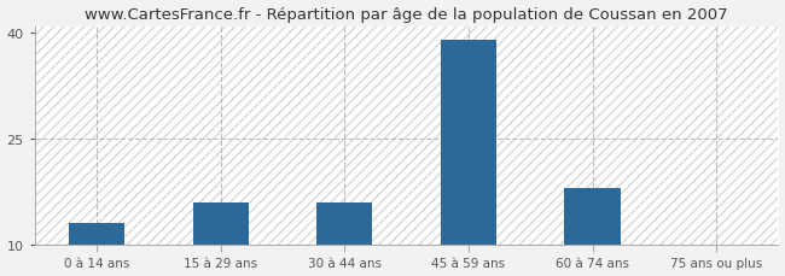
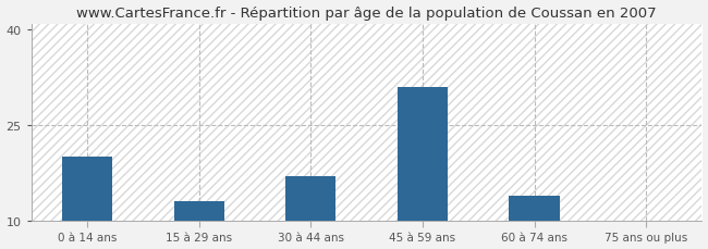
0 à 14 ans: 13.0 -> 20.0
15 à 29 ans: 16.0 -> 13.0
30 à 44 ans: 16.0 -> 17.0
45 à 59 ans: 39.0 -> 31.0
60 à 74 ans: 18.0 -> 14.0
